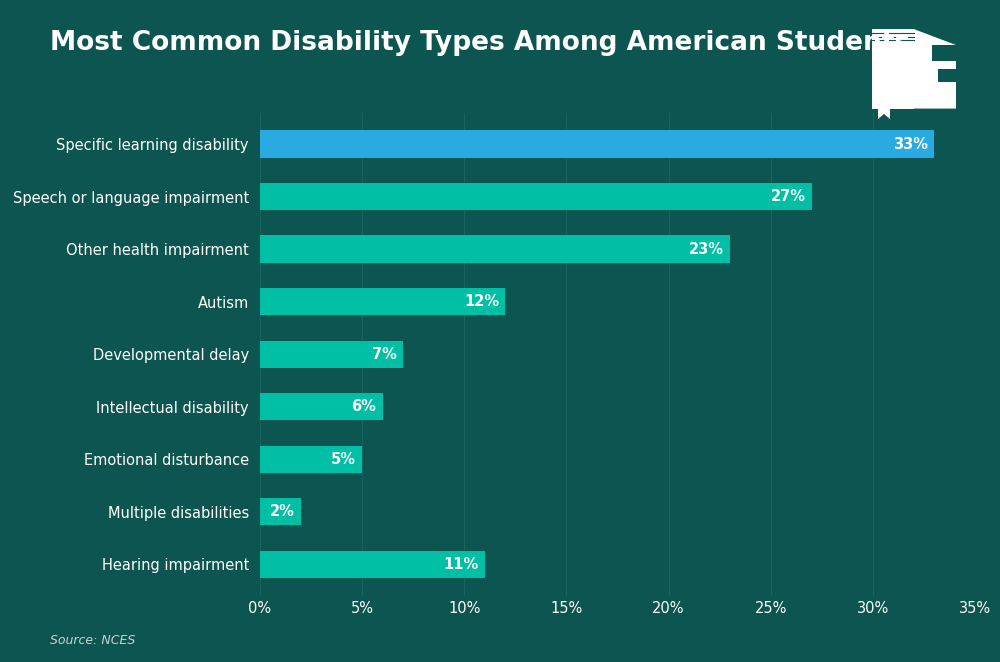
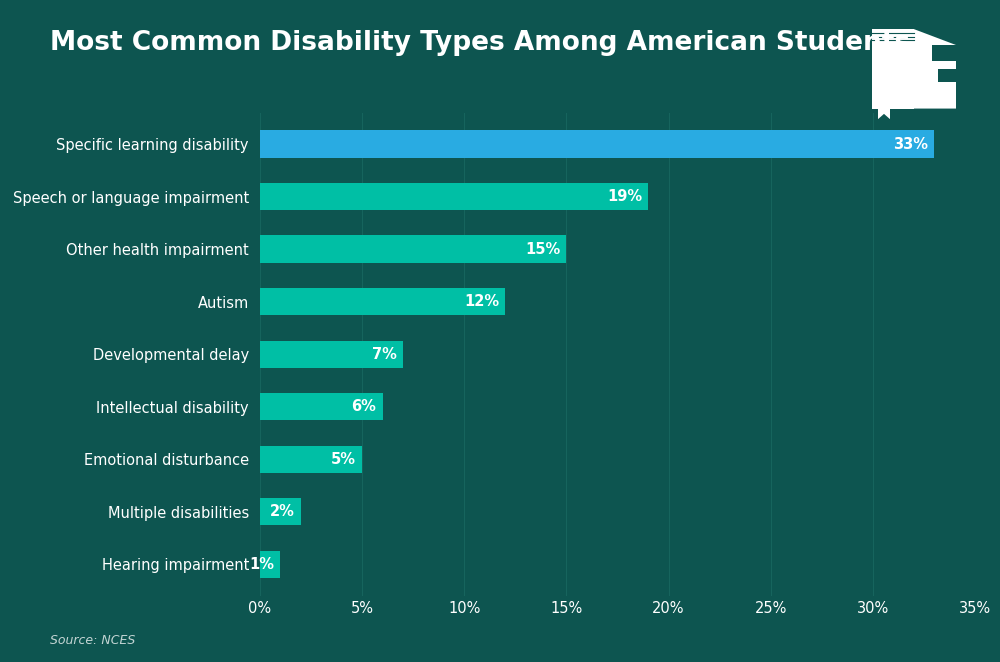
Speech or language impairment: 27% -> 19%
Other health impairment: 23% -> 15%
Hearing impairment: 11% -> 1%
